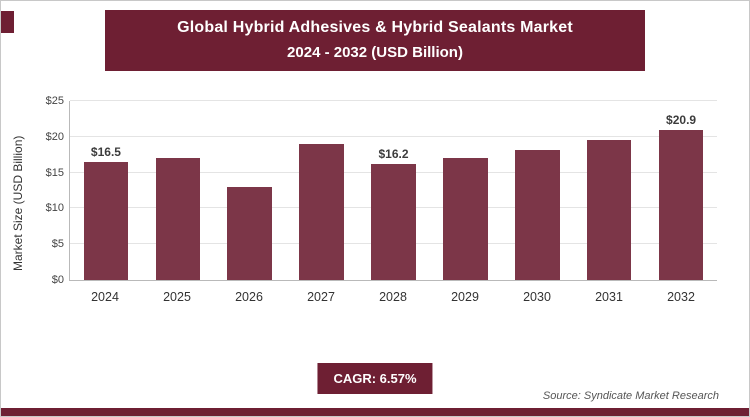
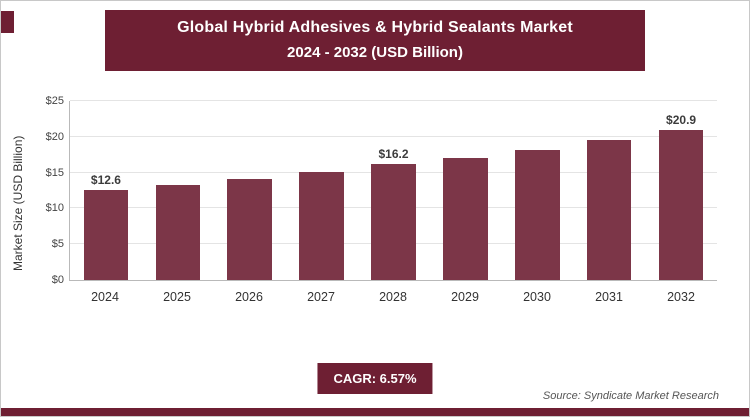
2024: $16.5 -> $12.6
2025: $17 -> $13
2026: $13 -> $14
2027: $19 -> $15
